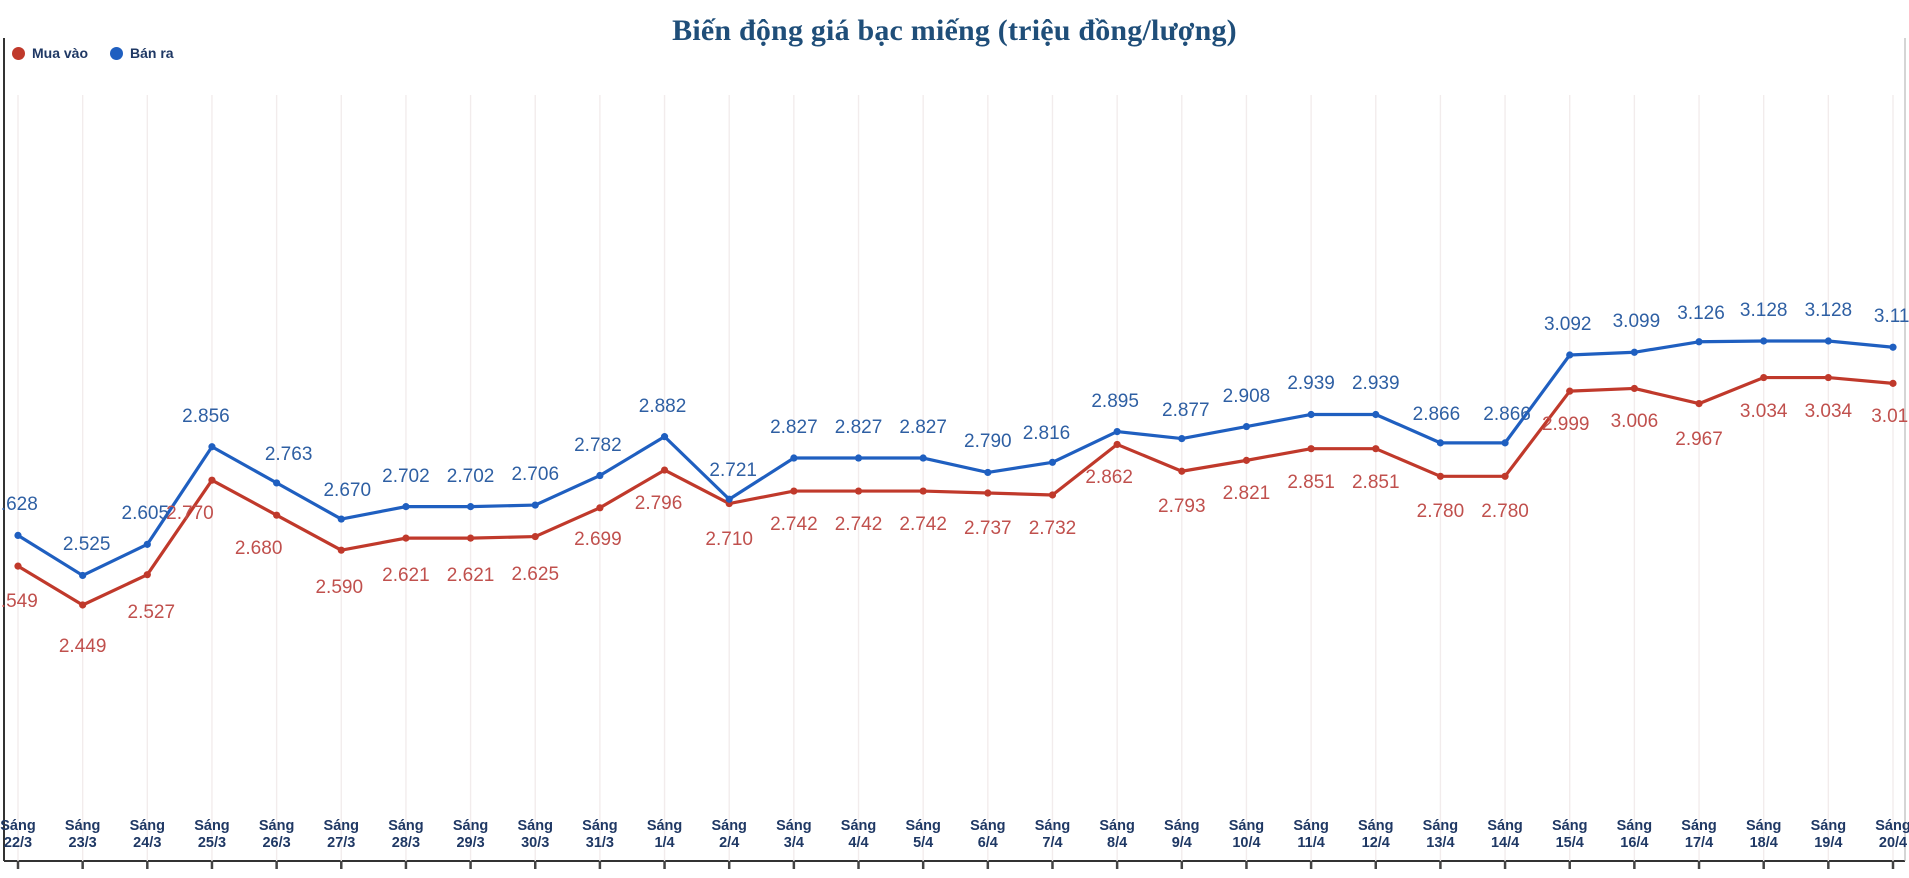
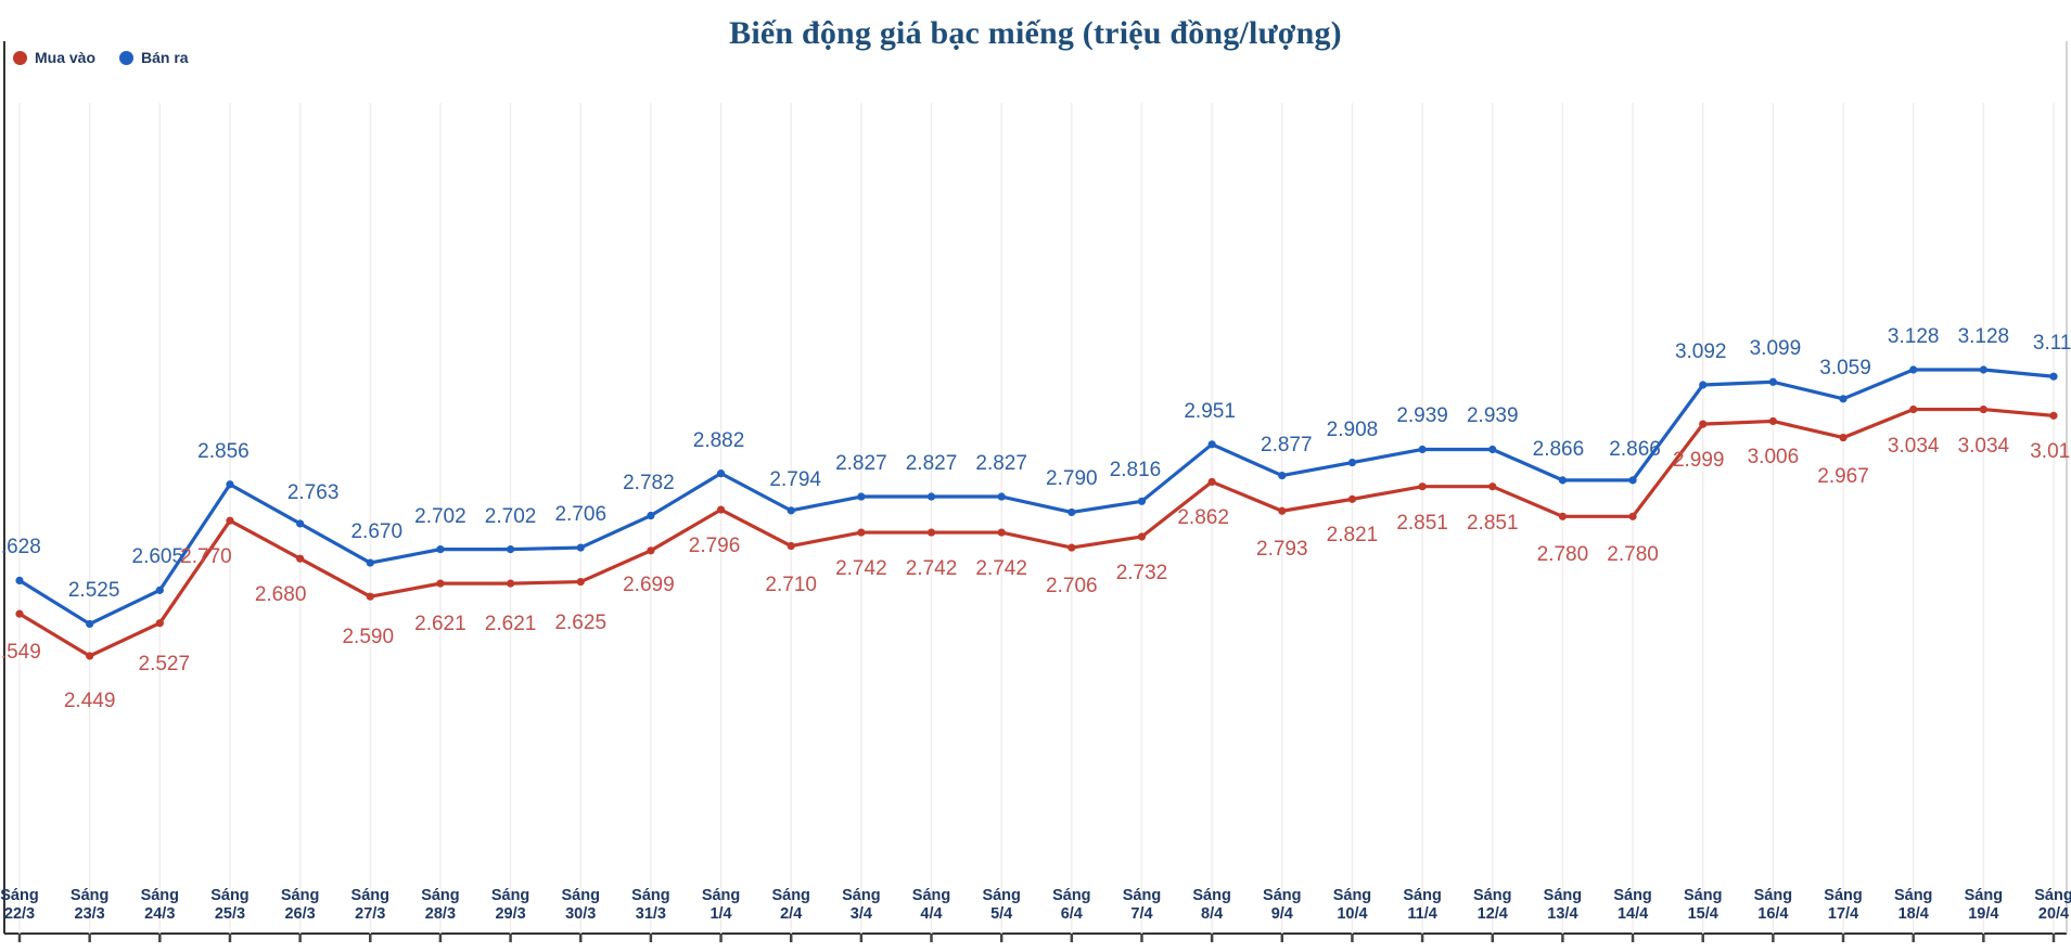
Bán ra/Sáng 2/4: 2.721 -> 2.794
Mua vào/Sáng 6/4: 2.737 -> 2.706
Bán ra/Sáng 8/4: 2.895 -> 2.951
Bán ra/Sáng 17/4: 3.126 -> 3.059
